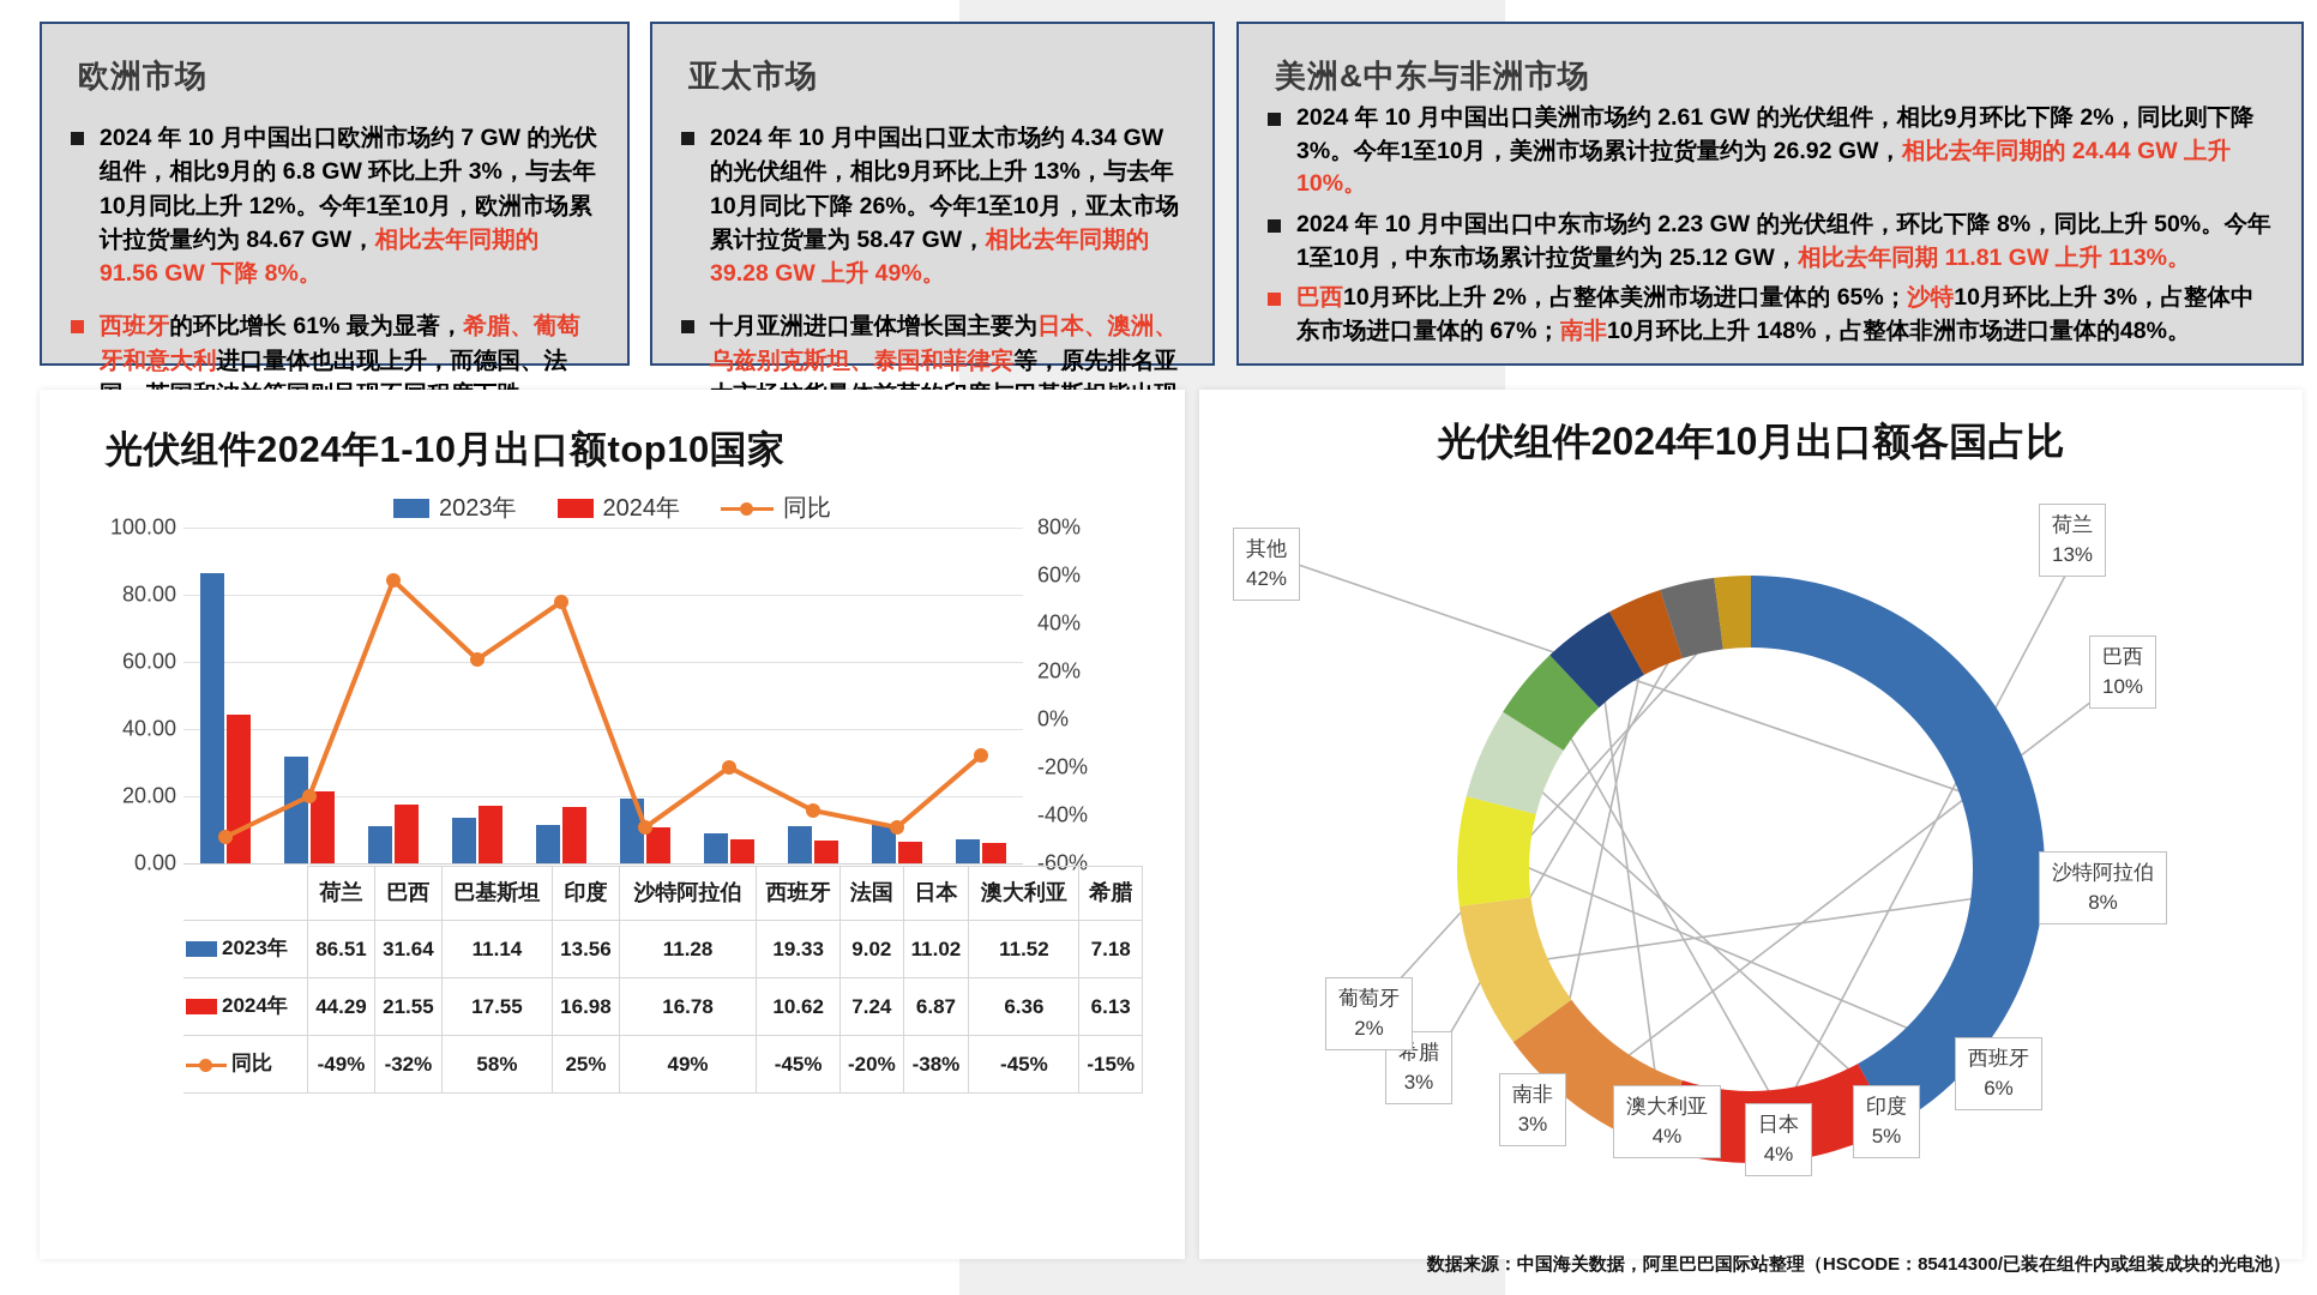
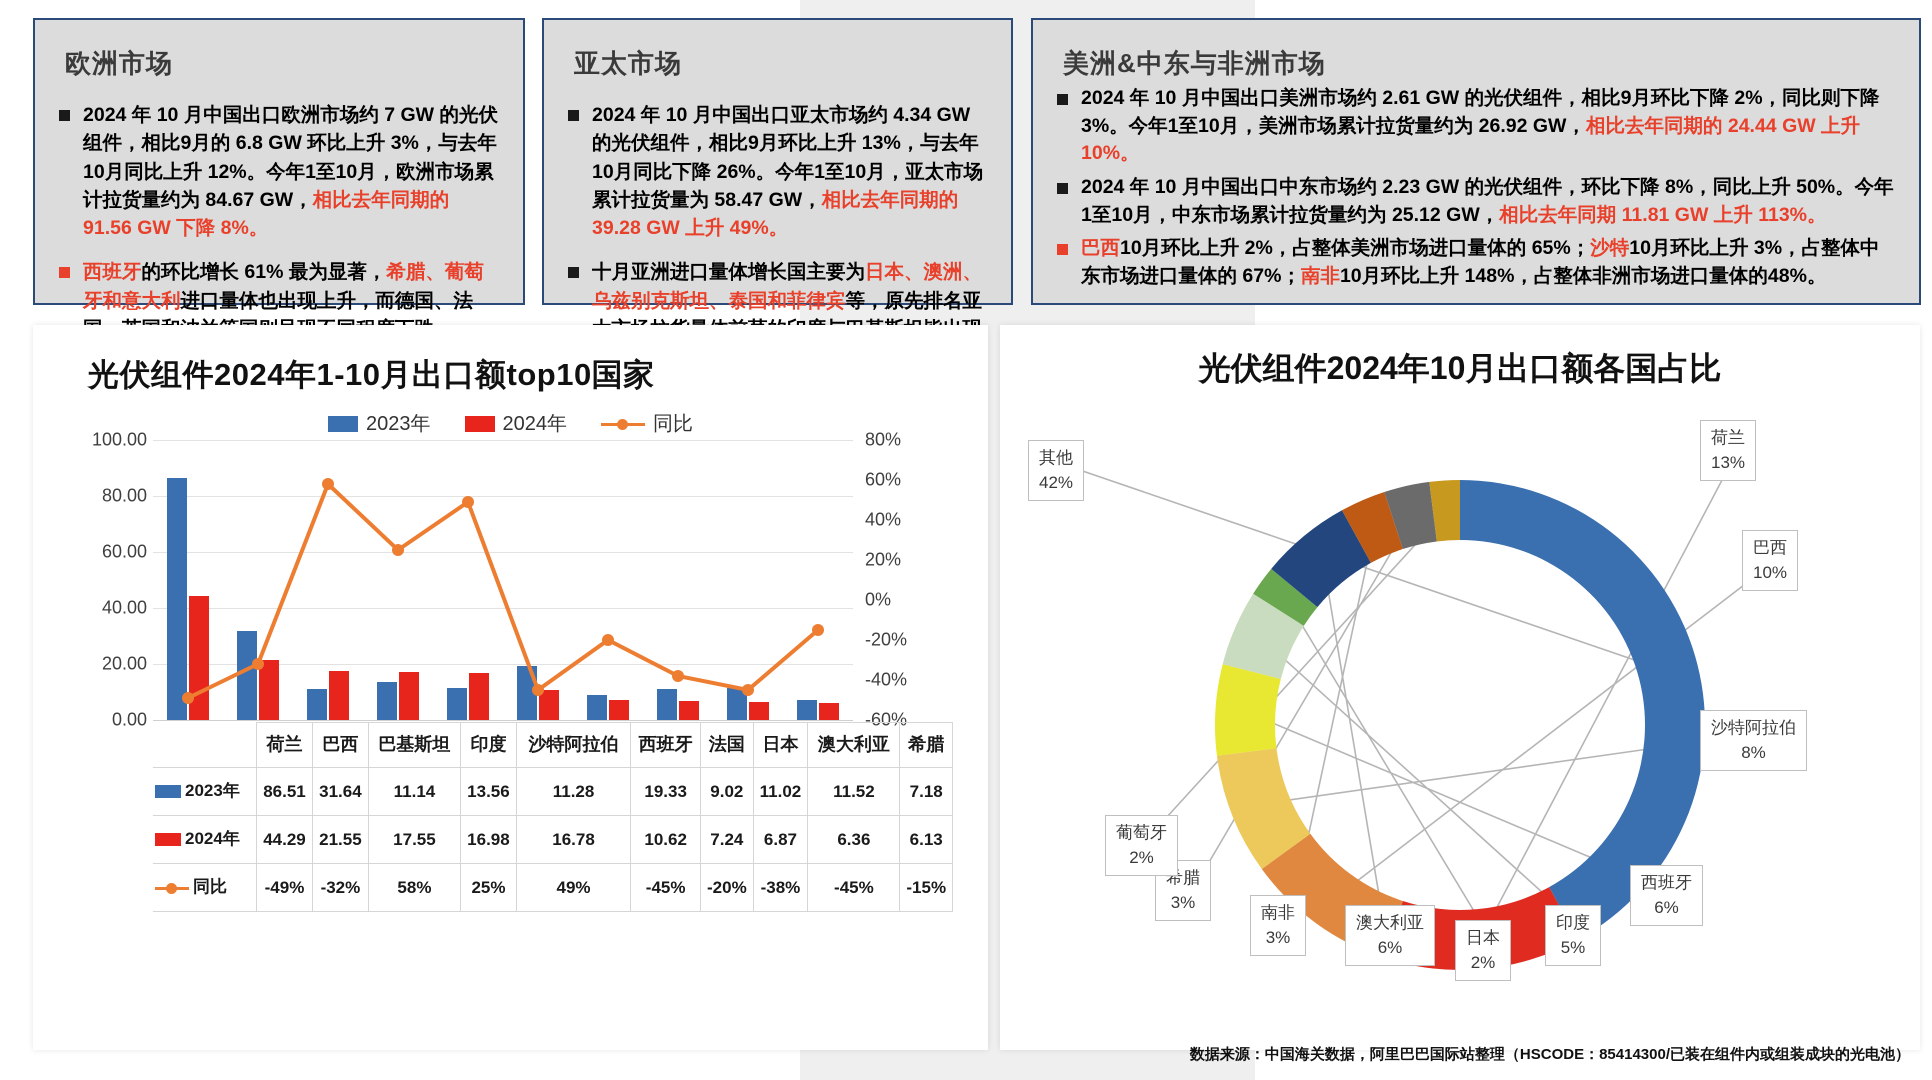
光伏组件2024年10月出口额各国占比/日本: 4% -> 2%
光伏组件2024年10月出口额各国占比/澳大利亚: 4% -> 6%
